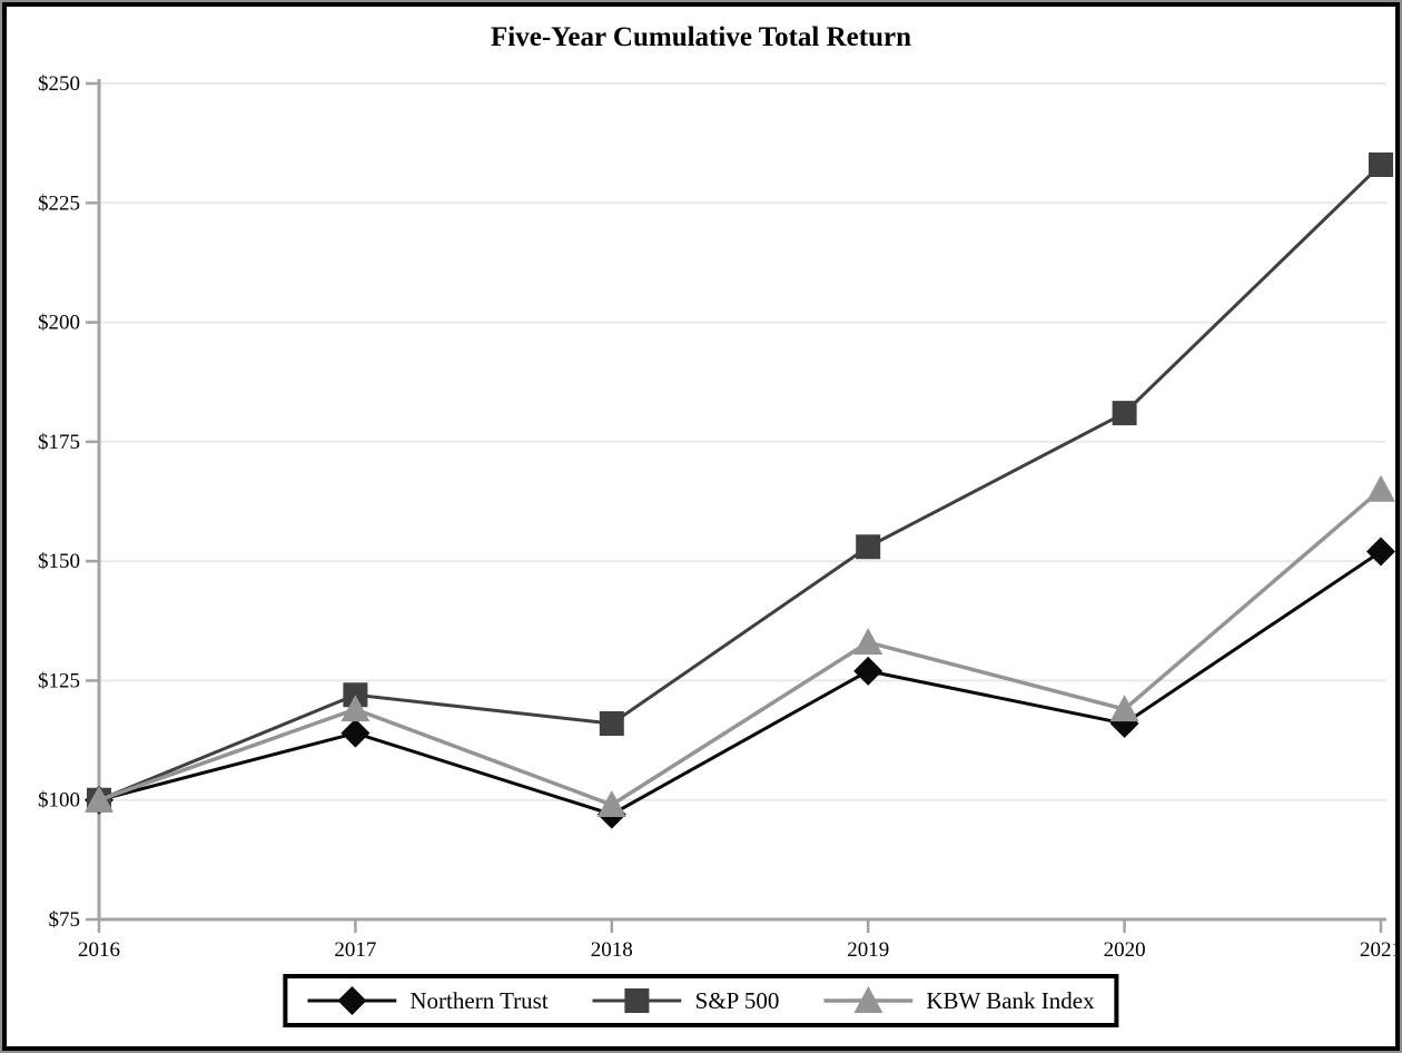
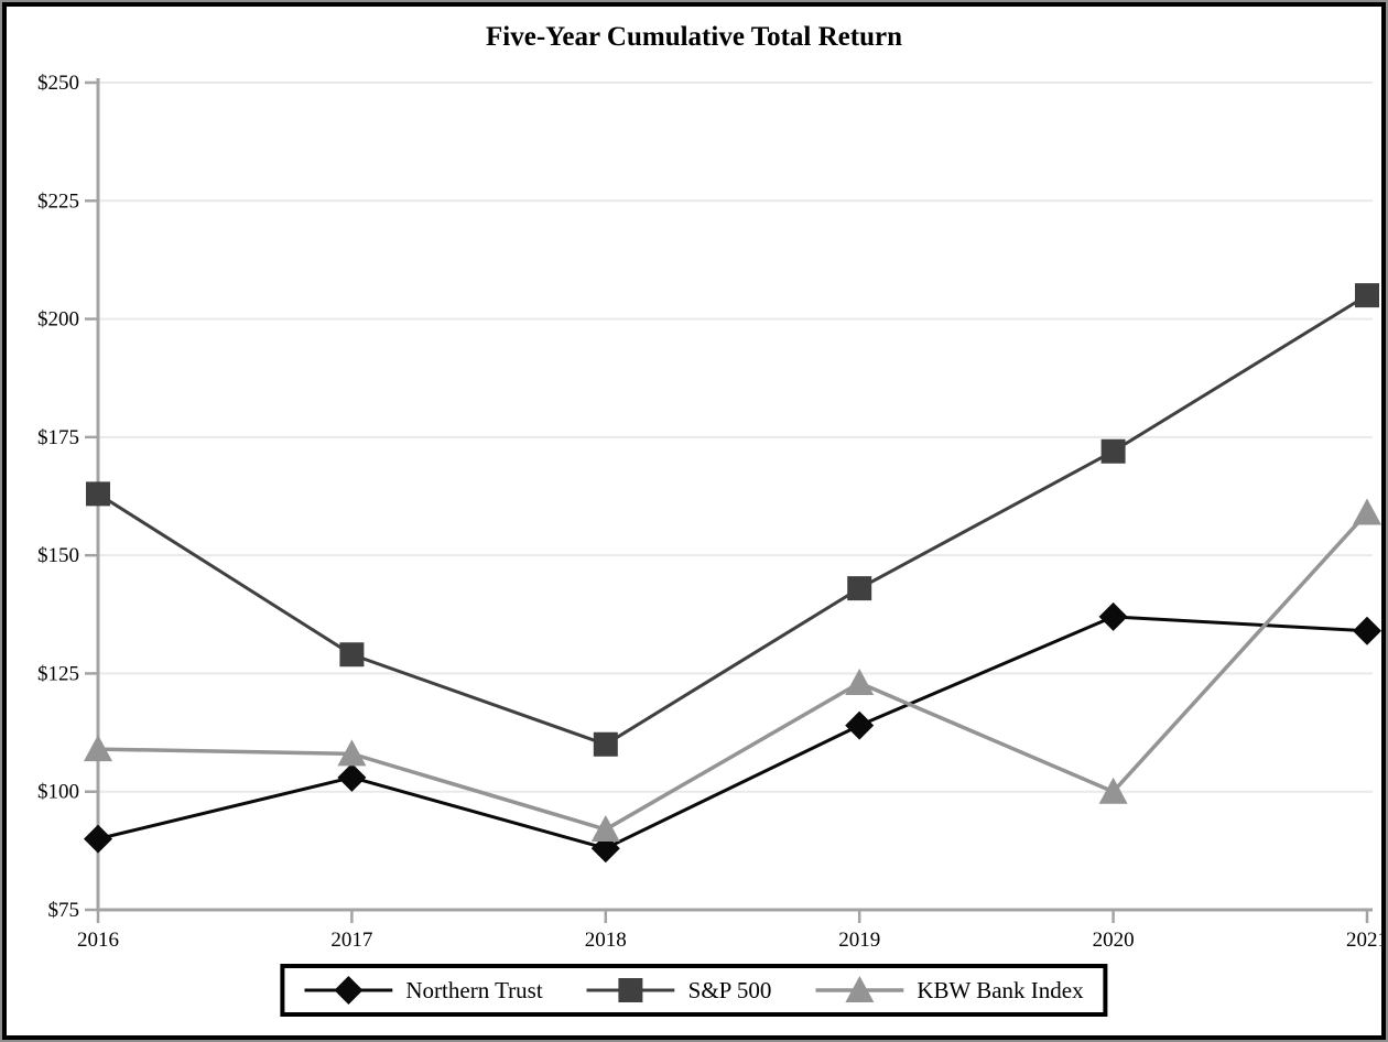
Northern Trust/2016: $100 -> $90
S&P 500/2016: $100 -> $163
KBW Bank Index/2016: $100 -> $109
Northern Trust/2017: $114 -> $103
S&P 500/2017: $122 -> $129
KBW Bank Index/2017: $119 -> $108
Northern Trust/2018: $97 -> $88
S&P 500/2018: $116 -> $110
KBW Bank Index/2018: $99 -> $92
Northern Trust/2019: $127 -> $114
S&P 500/2019: $153 -> $143
KBW Bank Index/2019: $133 -> $123
Northern Trust/2020: $116 -> $137
S&P 500/2020: $181 -> $172
KBW Bank Index/2020: $119 -> $100
Northern Trust/2021: $152 -> $134
S&P 500/2021: $233 -> $205
KBW Bank Index/2021: $165 -> $159
